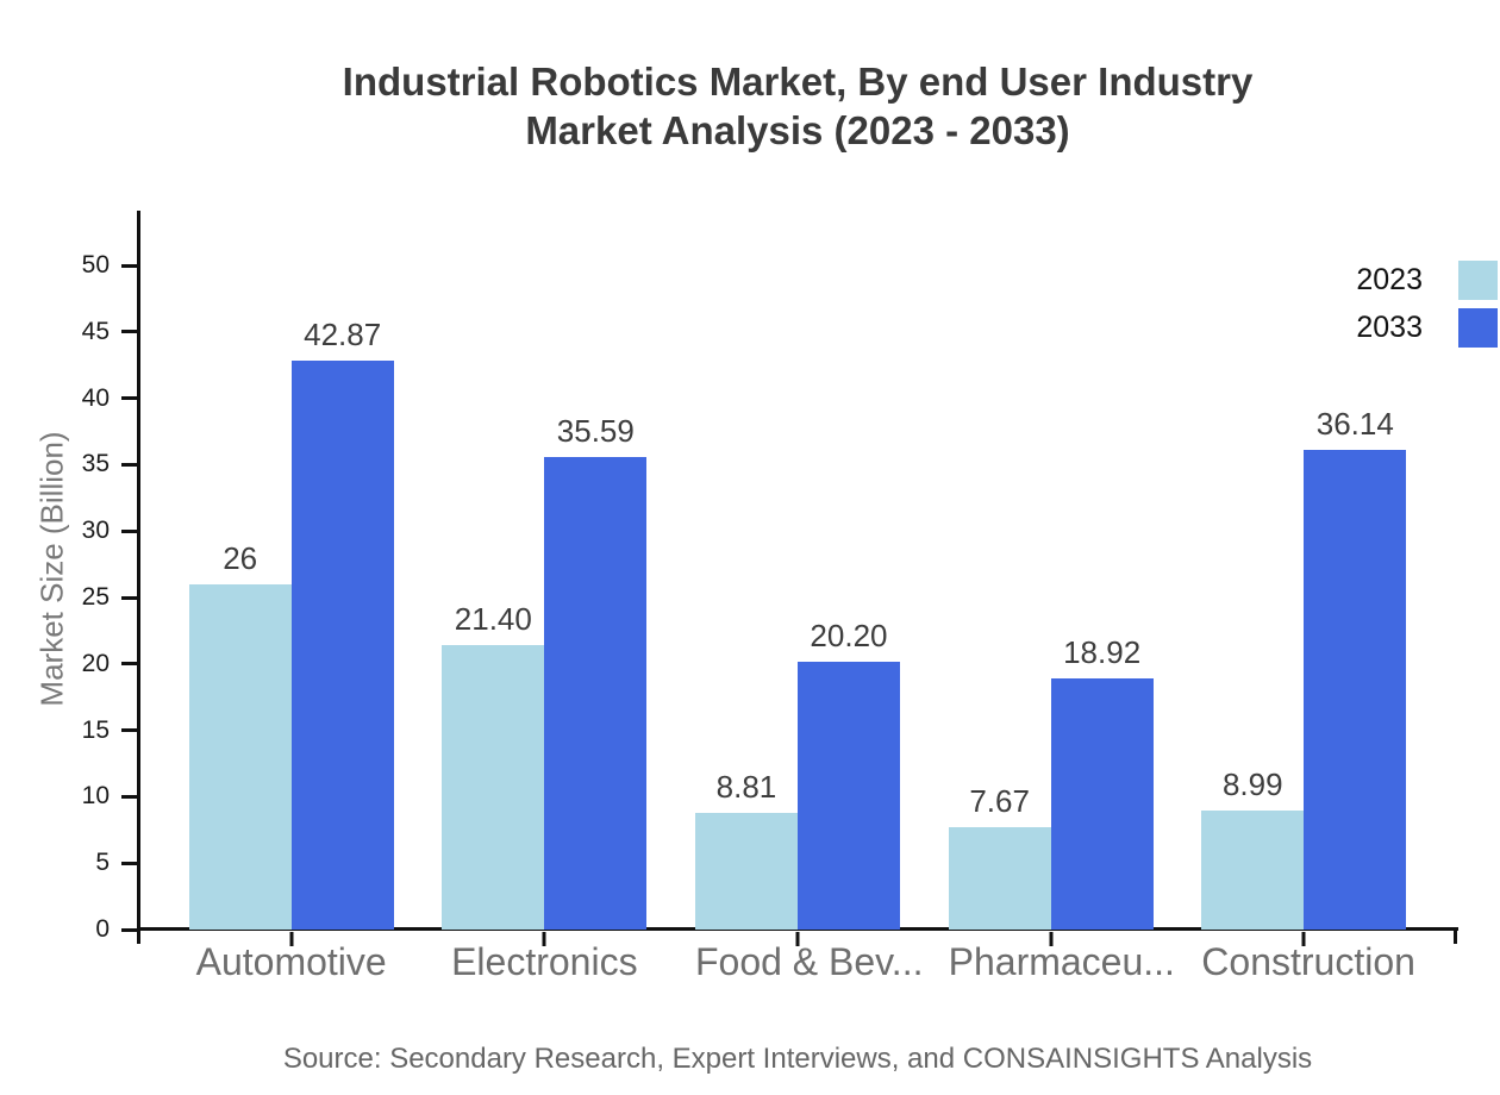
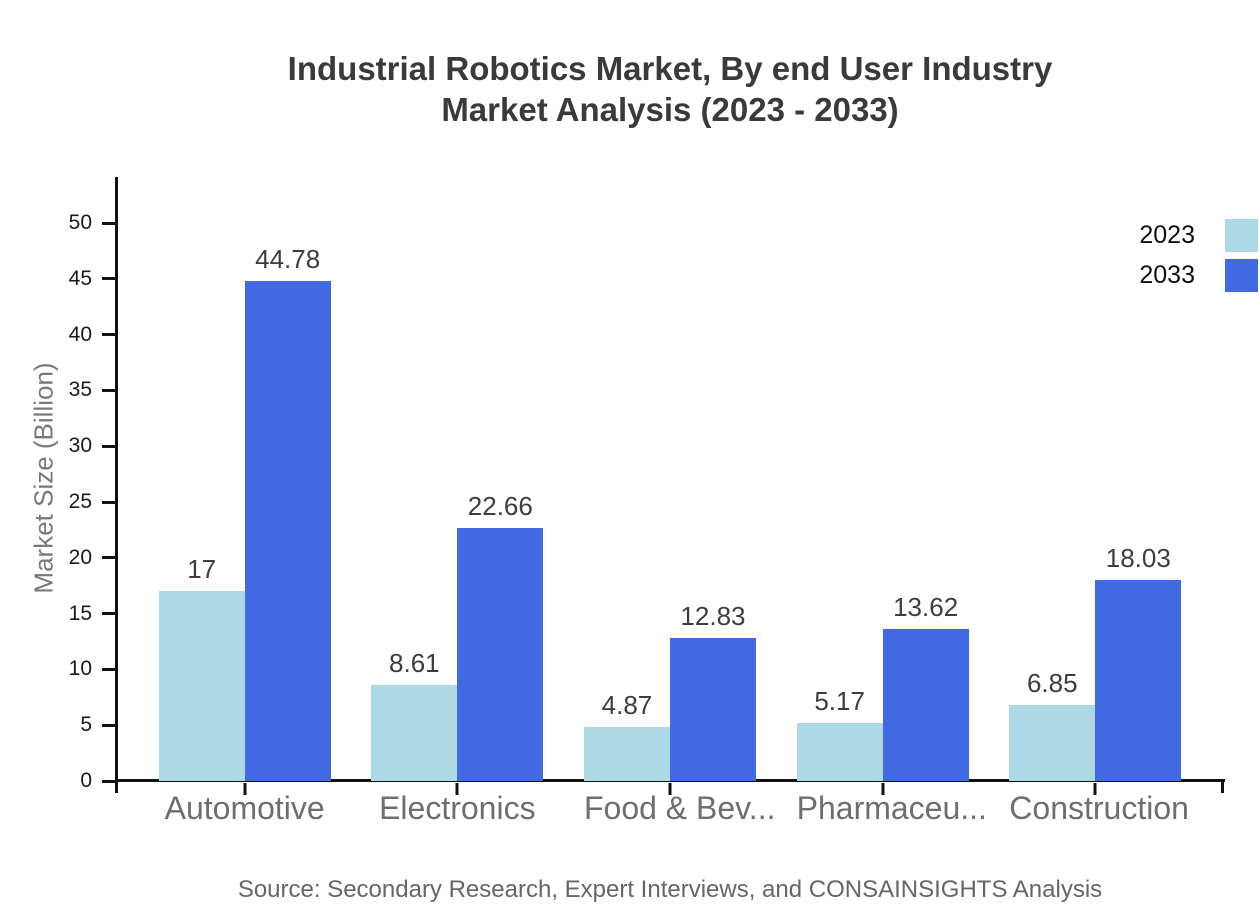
2023/Automotive: 26 -> 17
2033/Automotive: 42.87 -> 44.78
2023/Electronics: 21.40 -> 8.61
2033/Electronics: 35.59 -> 22.66
2023/Food & Bev...: 8.81 -> 4.87
2033/Food & Bev...: 20.20 -> 12.83
2023/Pharmaceu...: 7.67 -> 5.17
2033/Pharmaceu...: 18.92 -> 13.62
2023/Construction: 8.99 -> 6.85
2033/Construction: 36.14 -> 18.03
